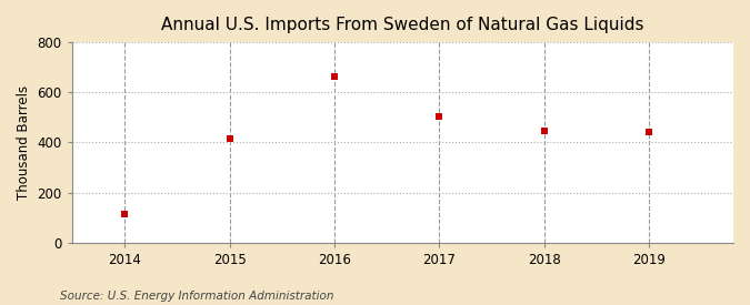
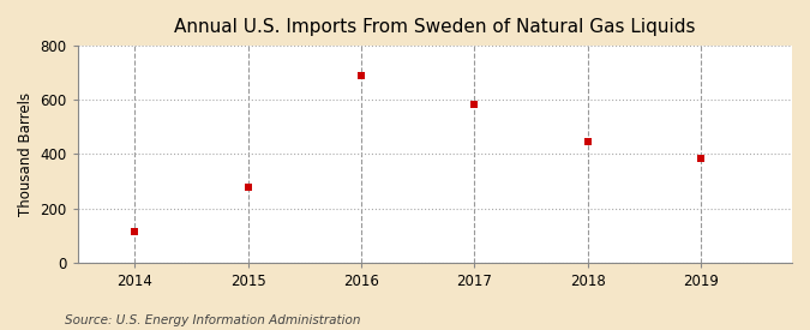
2015: 415 -> 280
2016: 665 -> 690
2017: 505 -> 585
2019: 442 -> 385
